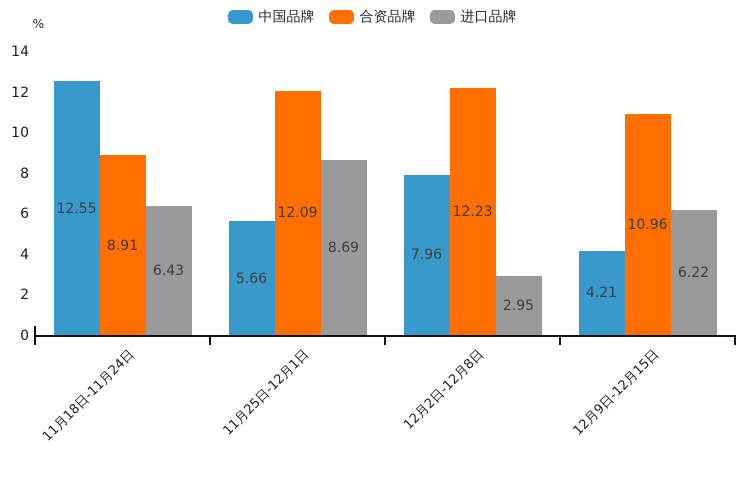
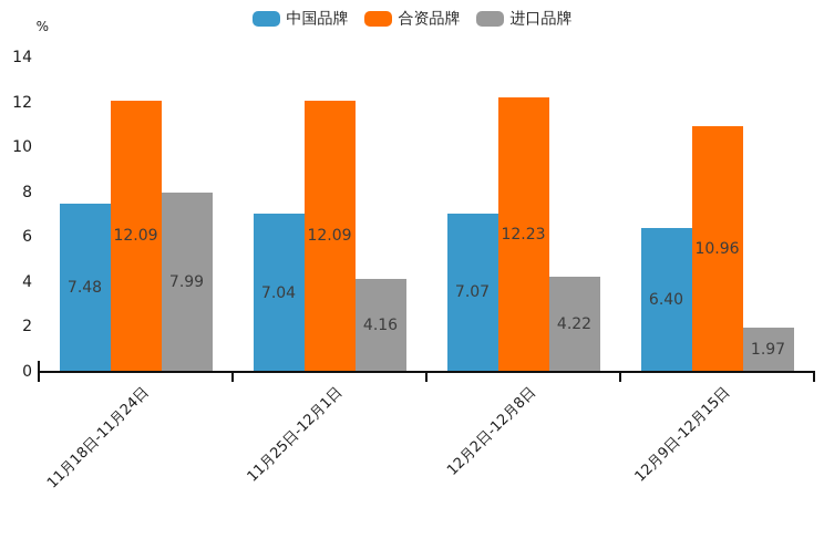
中国品牌/11月18日-11月24日: 12.55 -> 7.48
合资品牌/11月18日-11月24日: 8.91 -> 12.09
进口品牌/11月18日-11月24日: 6.43 -> 7.99
中国品牌/11月25日-12月1日: 5.66 -> 7.04
进口品牌/11月25日-12月1日: 8.69 -> 4.16
中国品牌/12月2日-12月8日: 7.96 -> 7.07
进口品牌/12月2日-12月8日: 2.95 -> 4.22
中国品牌/12月9日-12月15日: 4.21 -> 6.40
进口品牌/12月9日-12月15日: 6.22 -> 1.97
